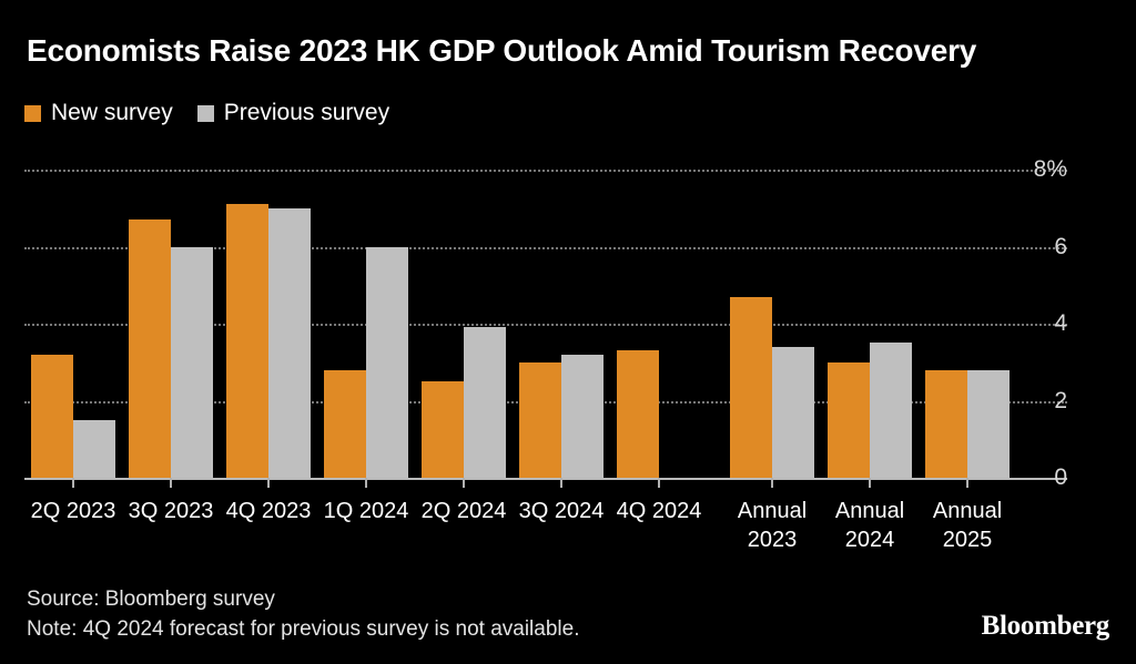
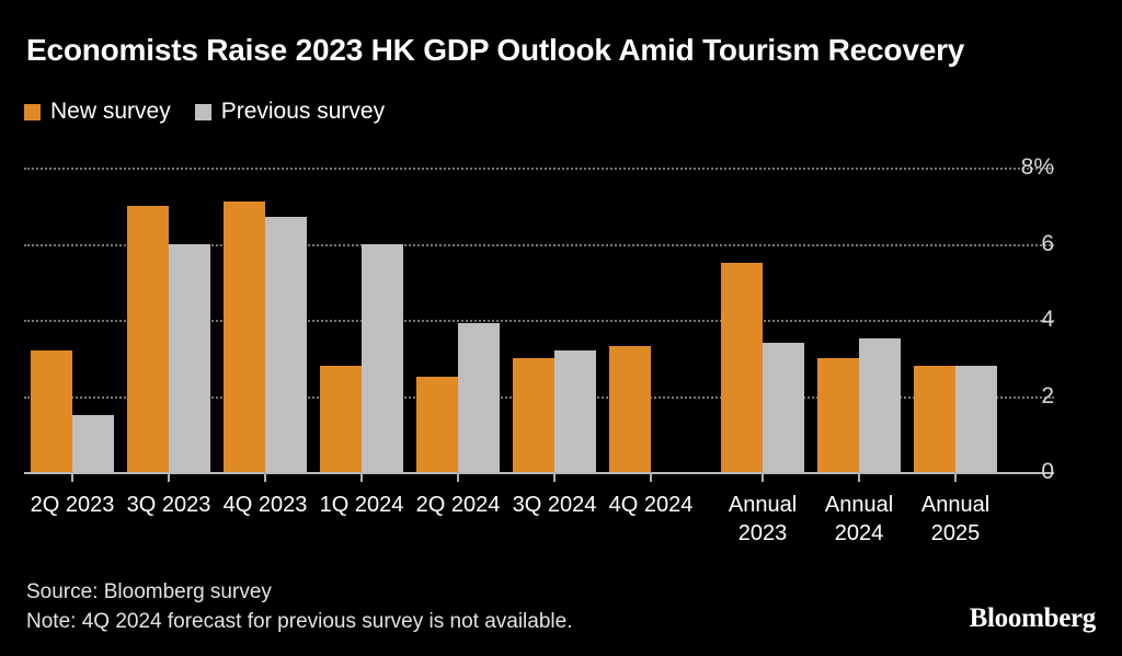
New survey/3Q 2023: 6.7% -> 7.0%
Previous survey/4Q 2023: 7.0% -> 6.7%
New survey/Annual 2023: 4.7% -> 5.5%
